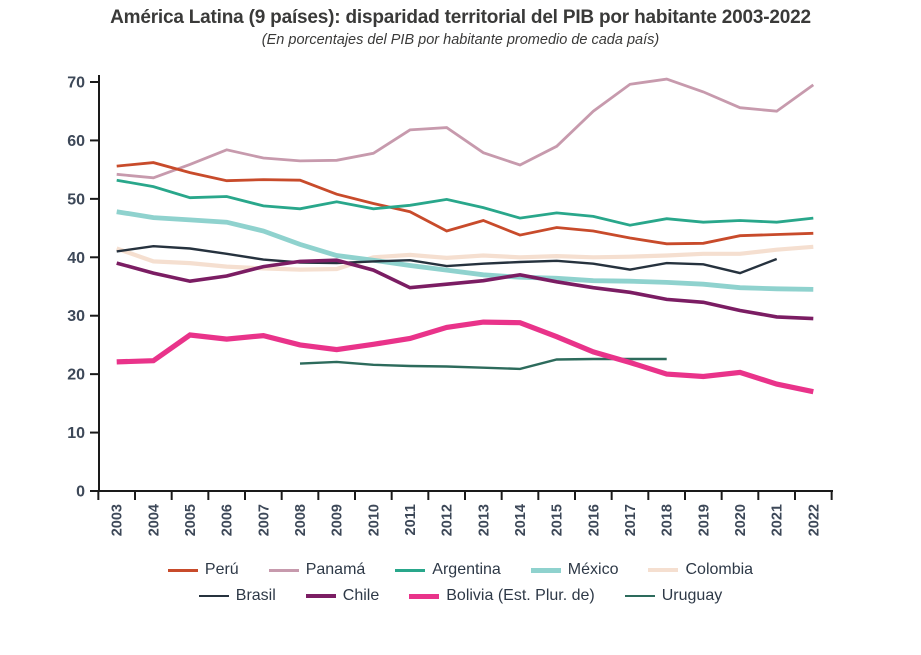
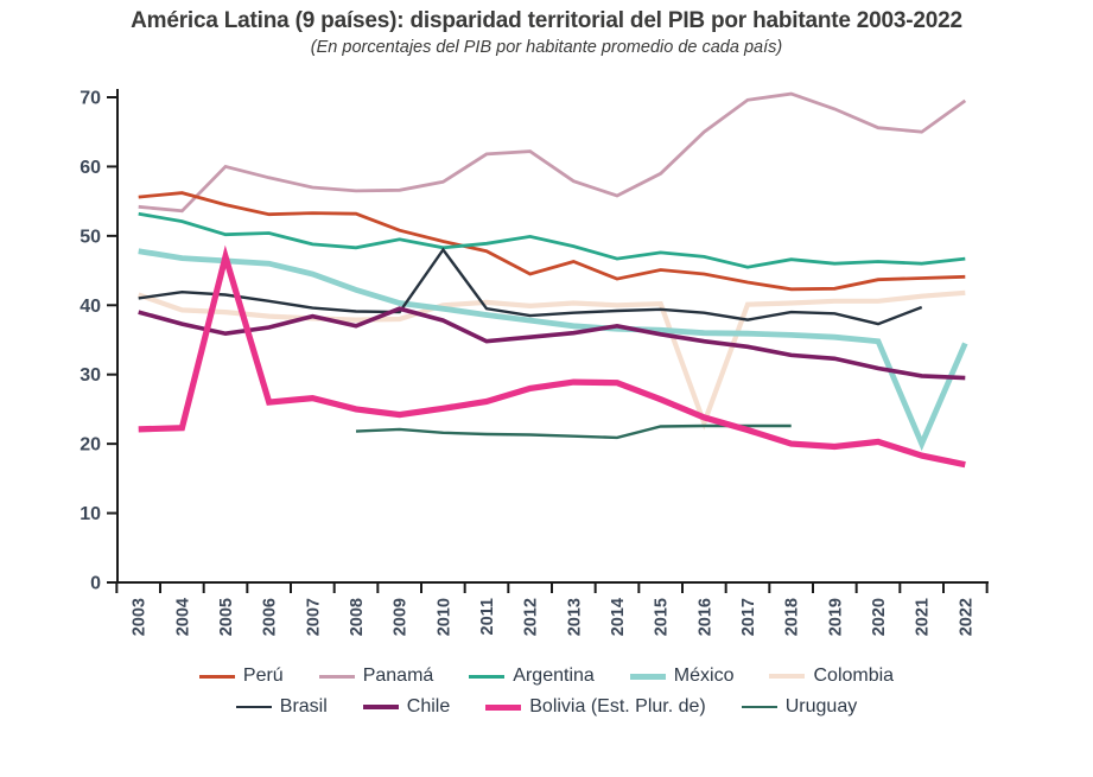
Panamá/2005: 56 -> 60
Bolivia (Est. Plur. de)/2005: 27 -> 47
Chile/2008: 39 -> 37
Brasil/2010: 39 -> 48
Colombia/2016: 40 -> 23
México/2021: 35 -> 20
